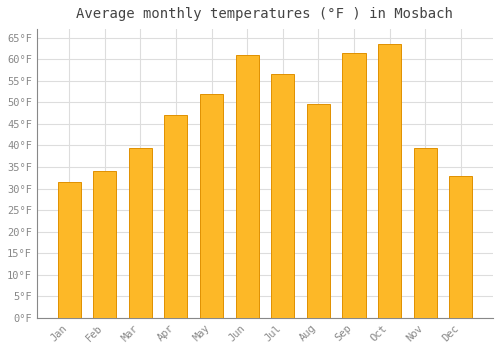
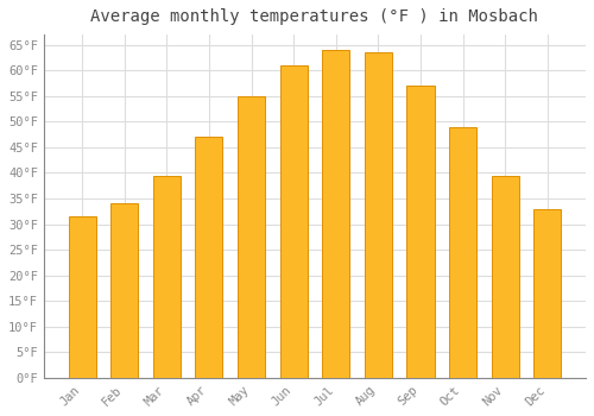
May: 52.0°F -> 55.0°F
Jul: 56.5°F -> 64.0°F
Aug: 49.5°F -> 63.5°F
Sep: 61.5°F -> 57.0°F
Oct: 63.5°F -> 49.0°F
